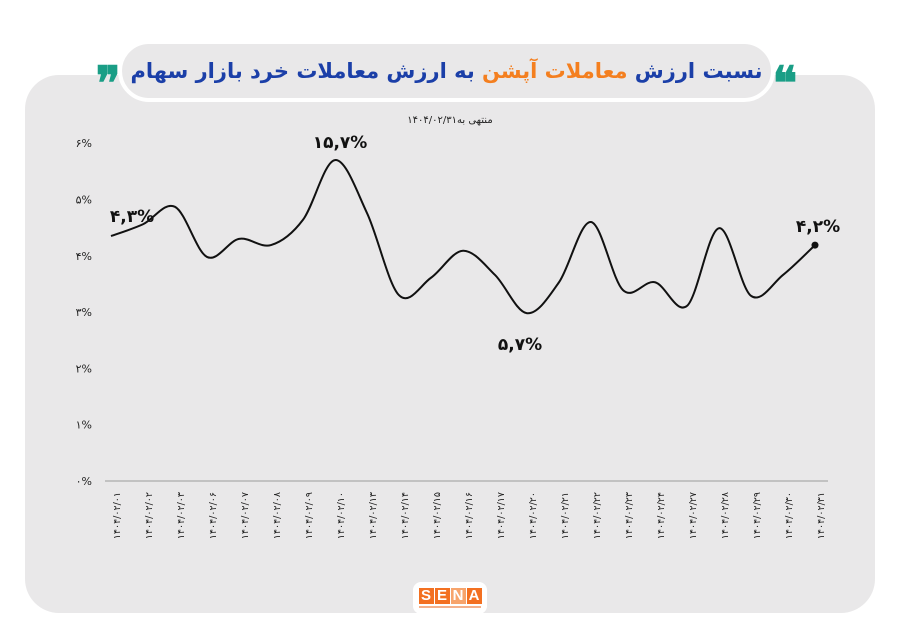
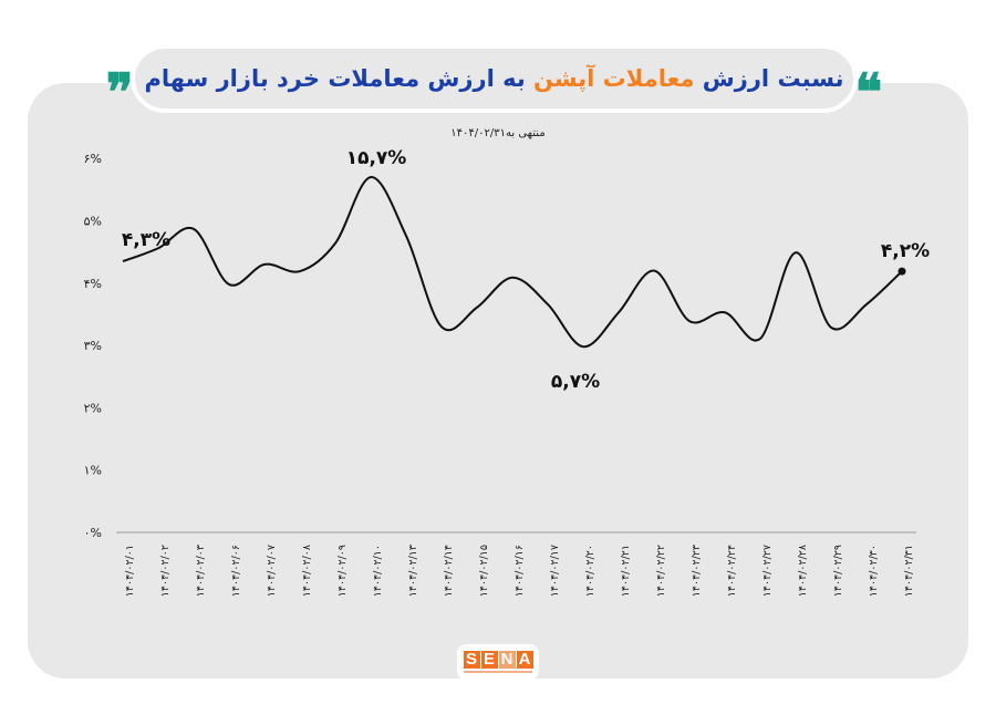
۱۴۰۴/۰۲/۲۲: 4.6% -> 4.2%
